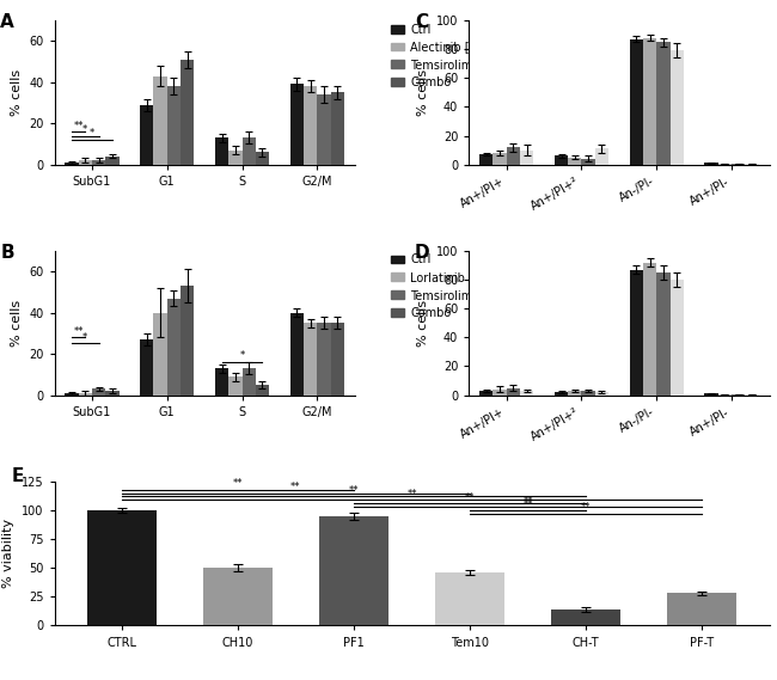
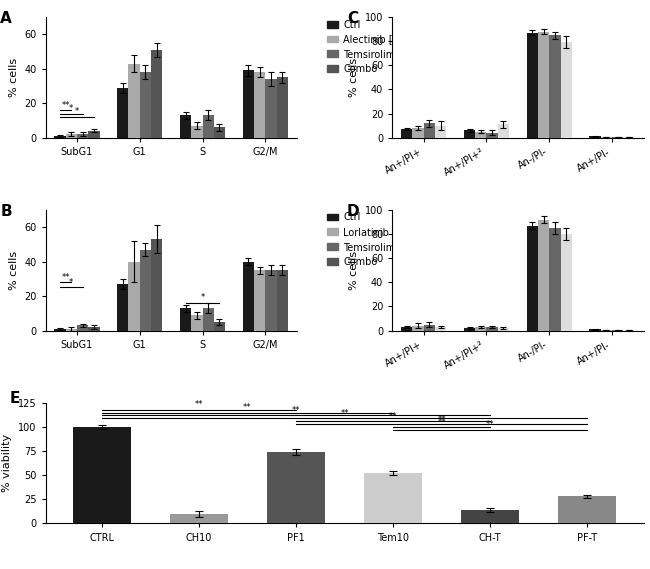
CH10: 50 -> 10
PF1: 95 -> 74
Tem10: 46 -> 52
